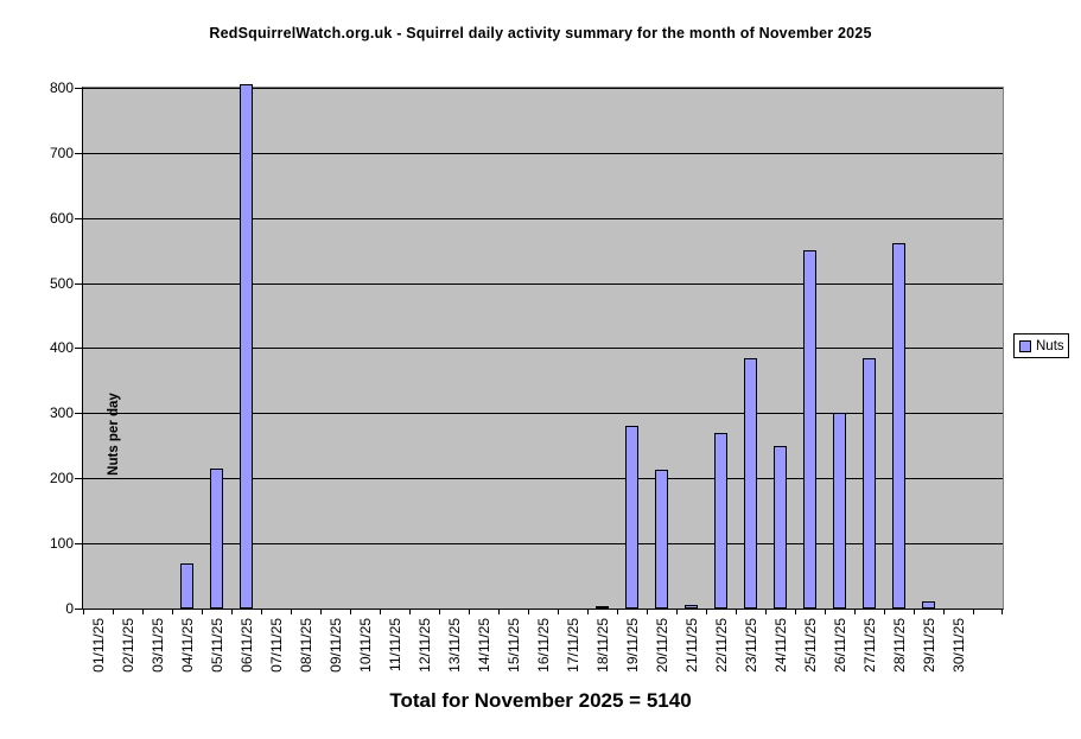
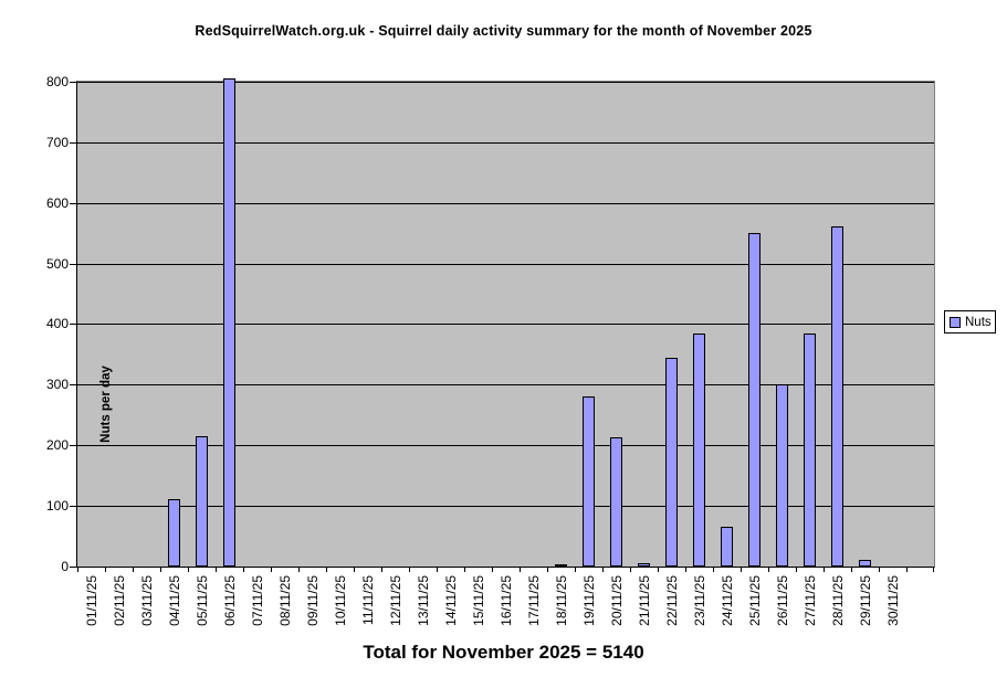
04/11/25: 70 -> 110
22/11/25: 270 -> 340
24/11/25: 250 -> 70
